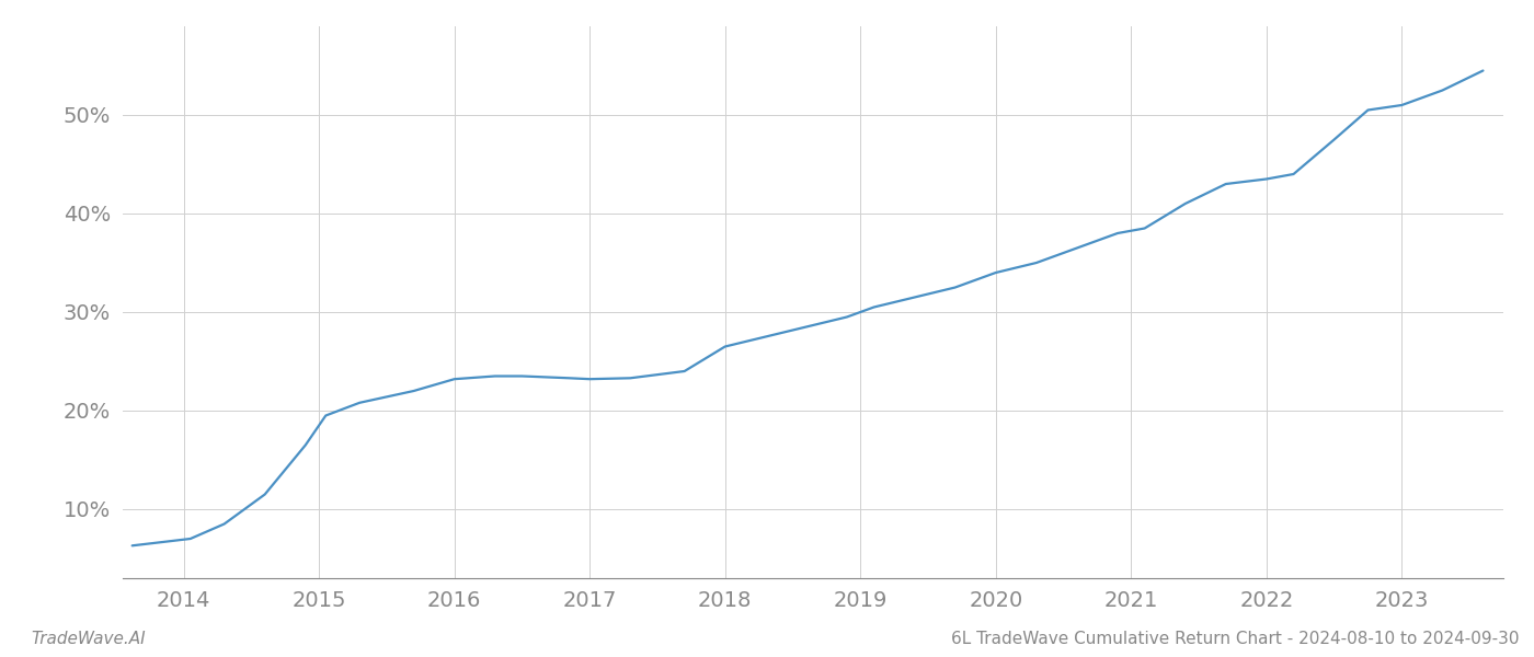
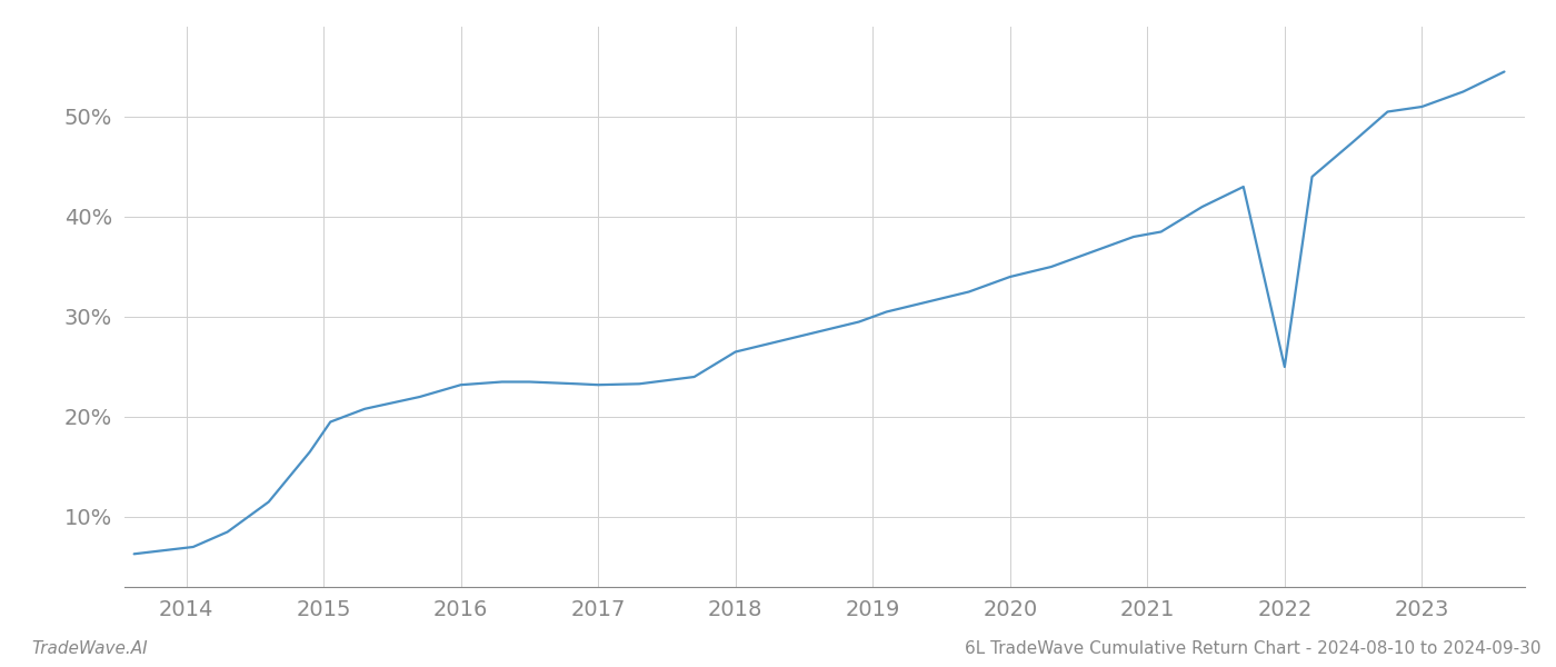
2022: 43.5% -> 25.0%
